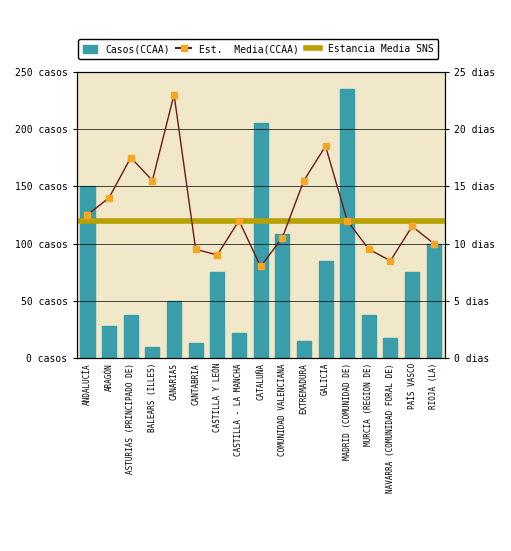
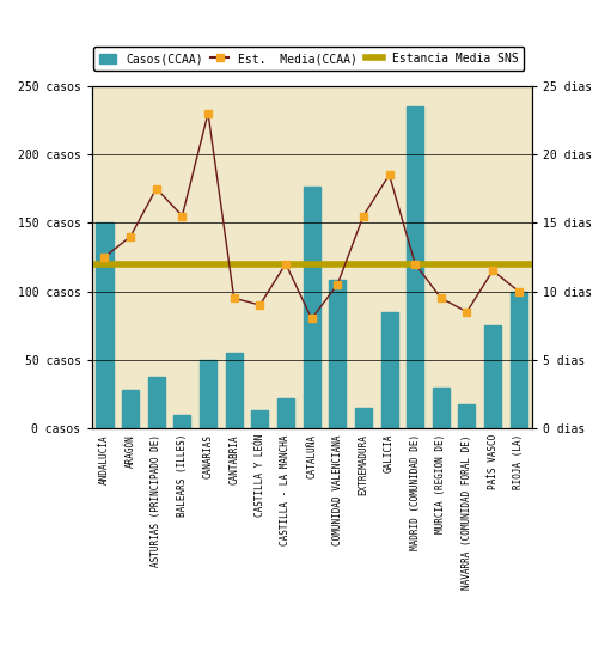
Casos(CCAA)/CANTABRIA: 13 casos -> 55 casos
Casos(CCAA)/CASTILLA Y LEÓN: 75 casos -> 13 casos
Casos(CCAA)/CATALUÑA: 205 casos -> 176 casos
Casos(CCAA)/MURCIA (REGION DE): 38 casos -> 30 casos
